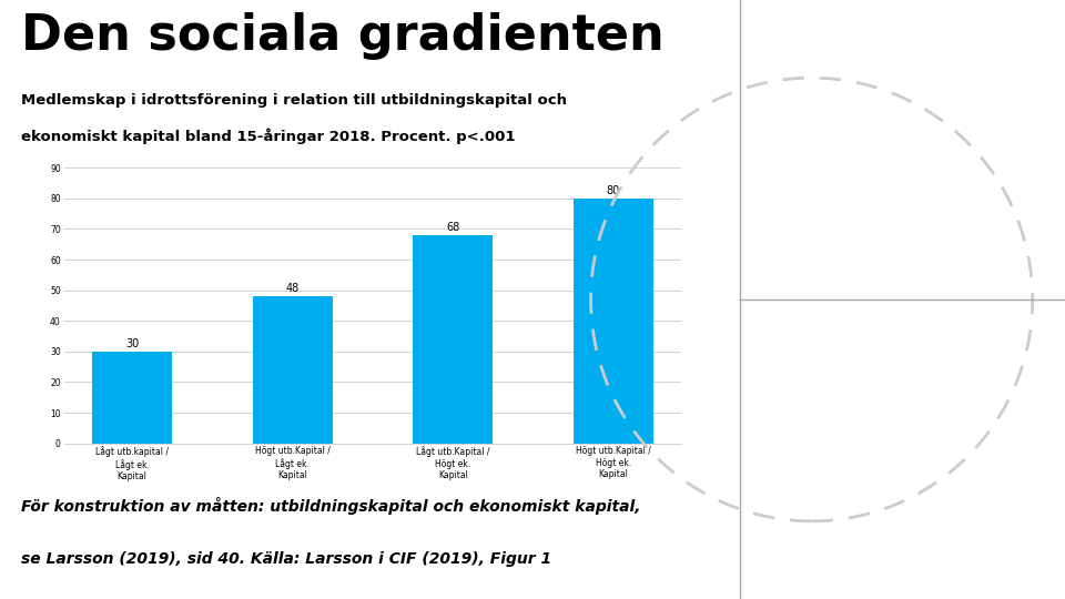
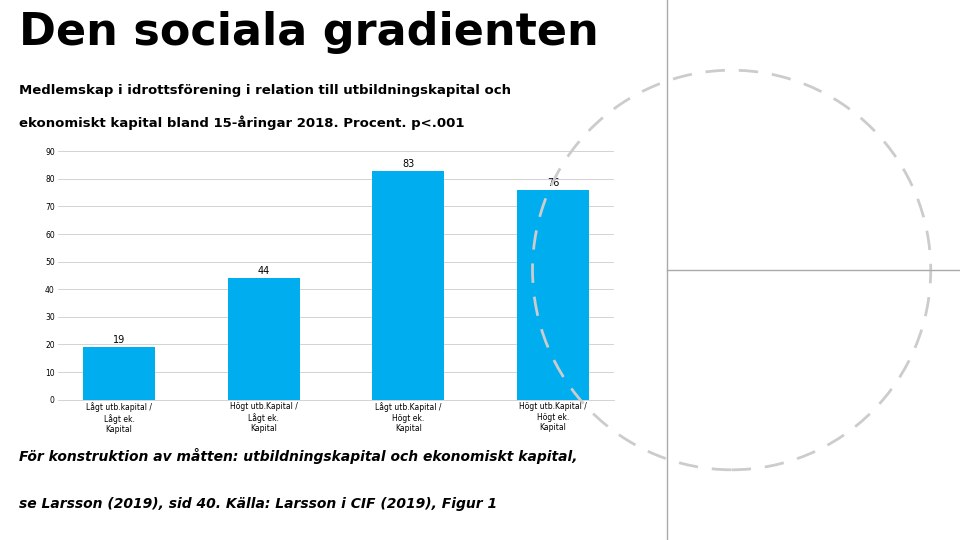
Lågt utb.kapital / Lågt ek. Kapital: 30 -> 19
Högt utb.Kapital / Lågt ek. Kapital: 48 -> 44
Lågt utb.Kapital / Högt ek. Kapital: 68 -> 83
Högt utb.Kapital / Högt ek. Kapital: 80 -> 76
